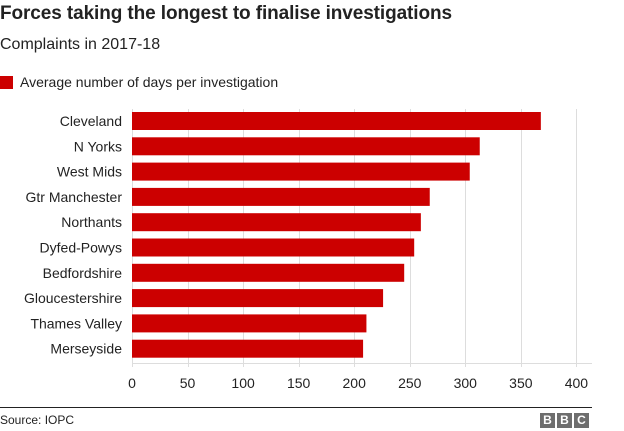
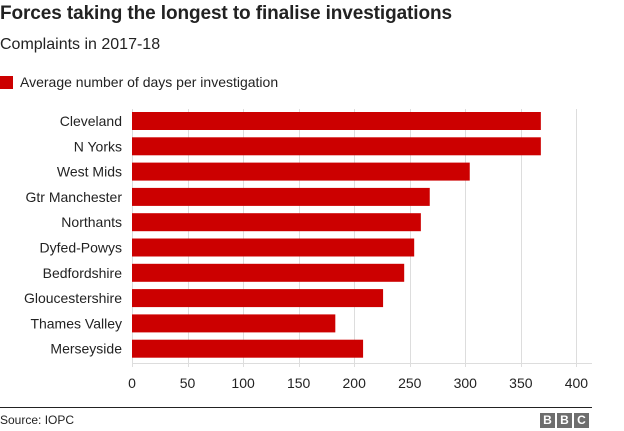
N Yorks: 313 -> 368
Thames Valley: 211 -> 183
